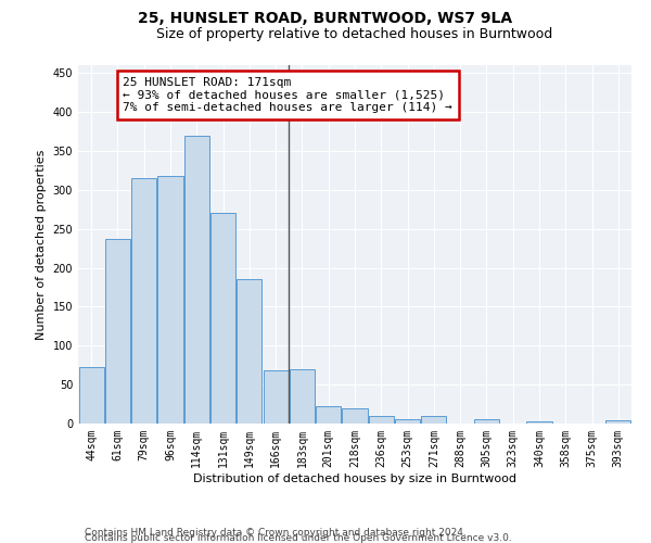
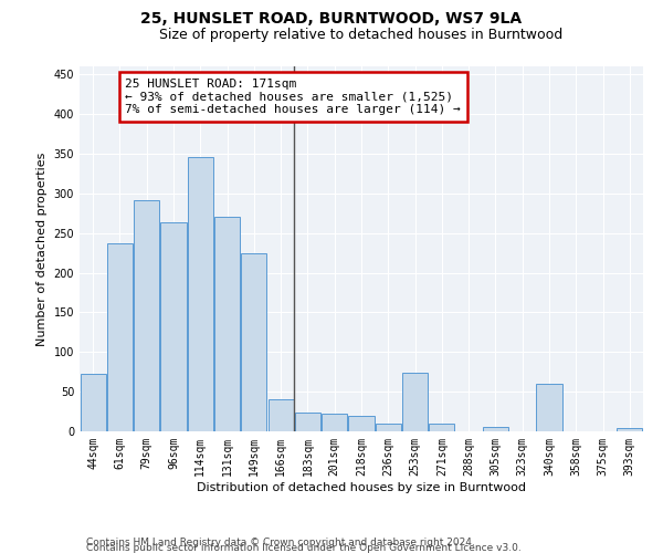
79sqm: 315 -> 292
96sqm: 318 -> 264
114sqm: 370 -> 346
149sqm: 185 -> 224
166sqm: 68 -> 40
183sqm: 70 -> 24
253sqm: 6 -> 74
340sqm: 3 -> 60
